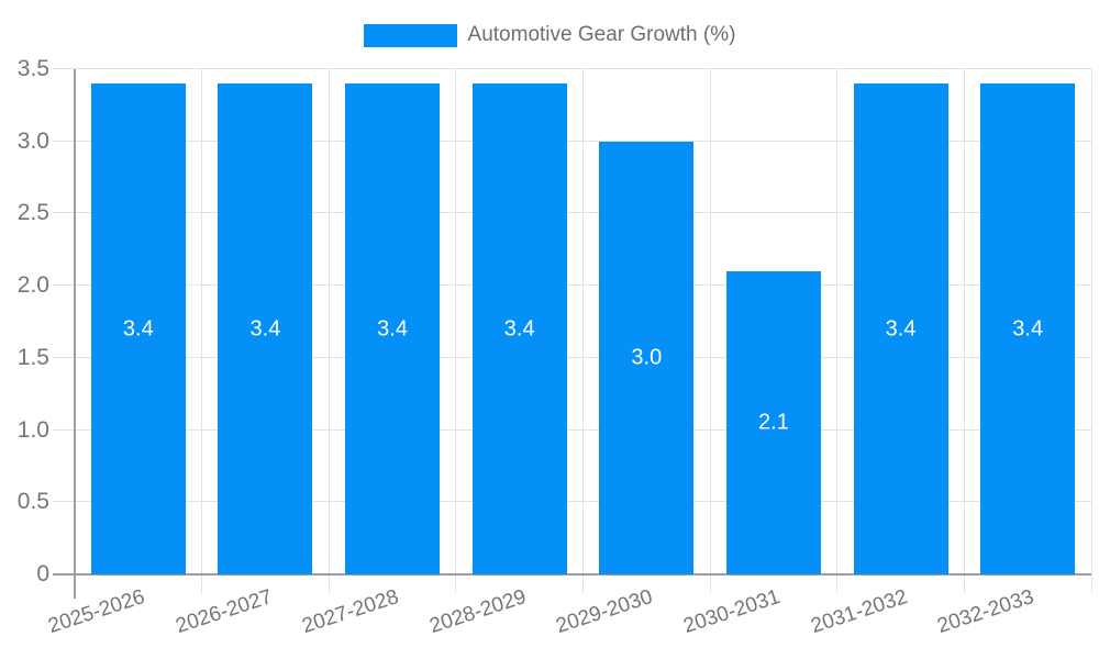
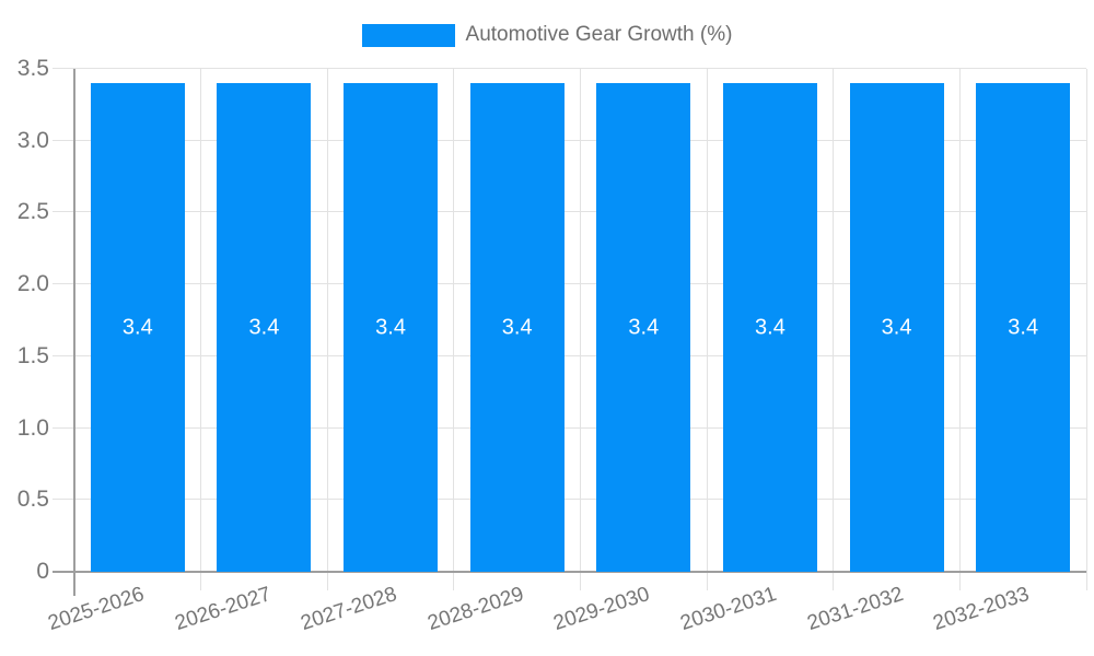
2029-2030: 3.0 -> 3.4
2030-2031: 2.1 -> 3.4
